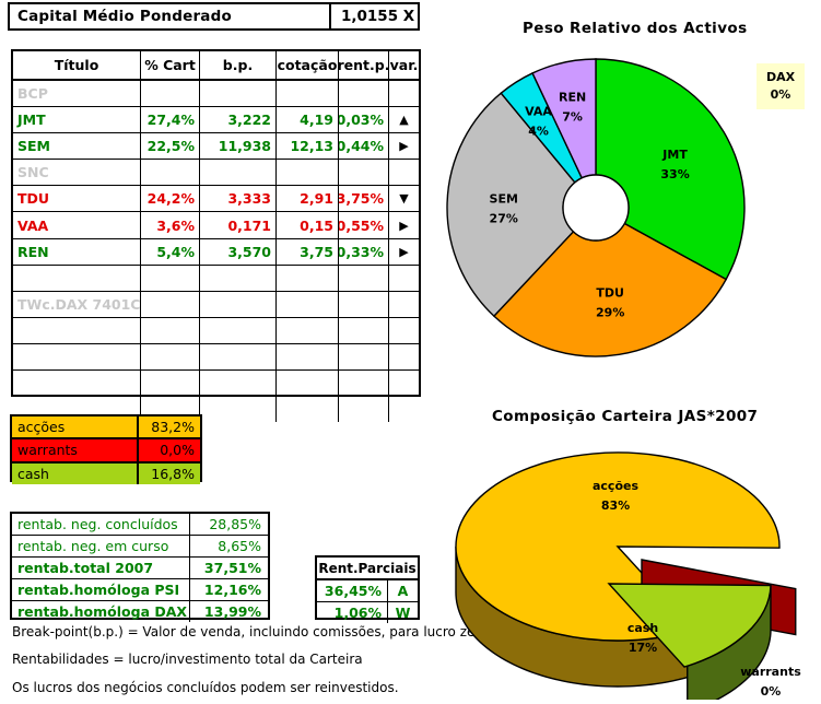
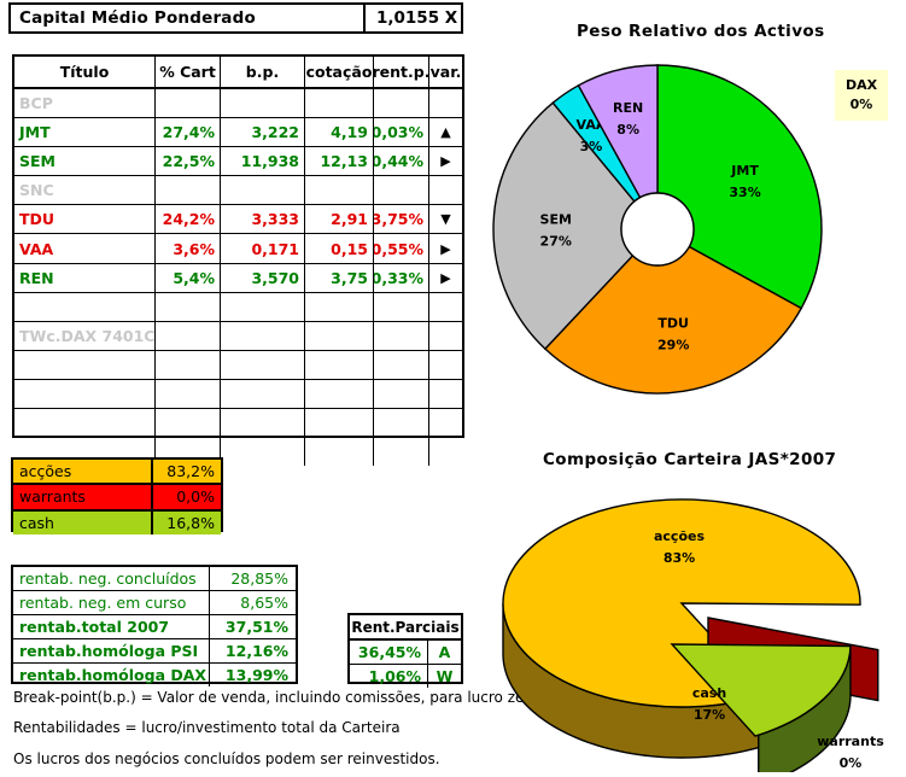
Peso Relativo dos Activos/VAA: 4% -> 3%
Peso Relativo dos Activos/REN: 7% -> 8%
